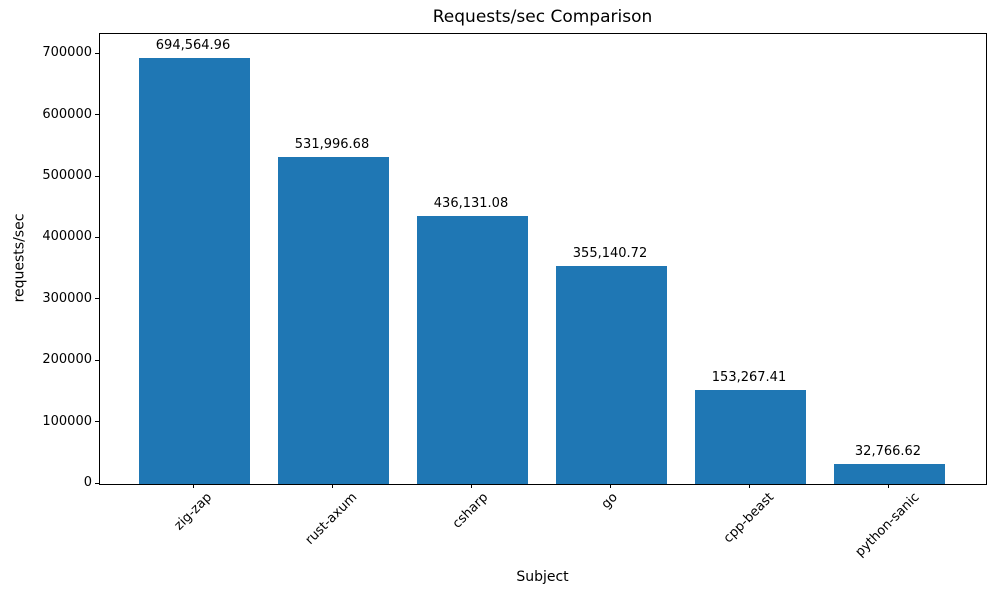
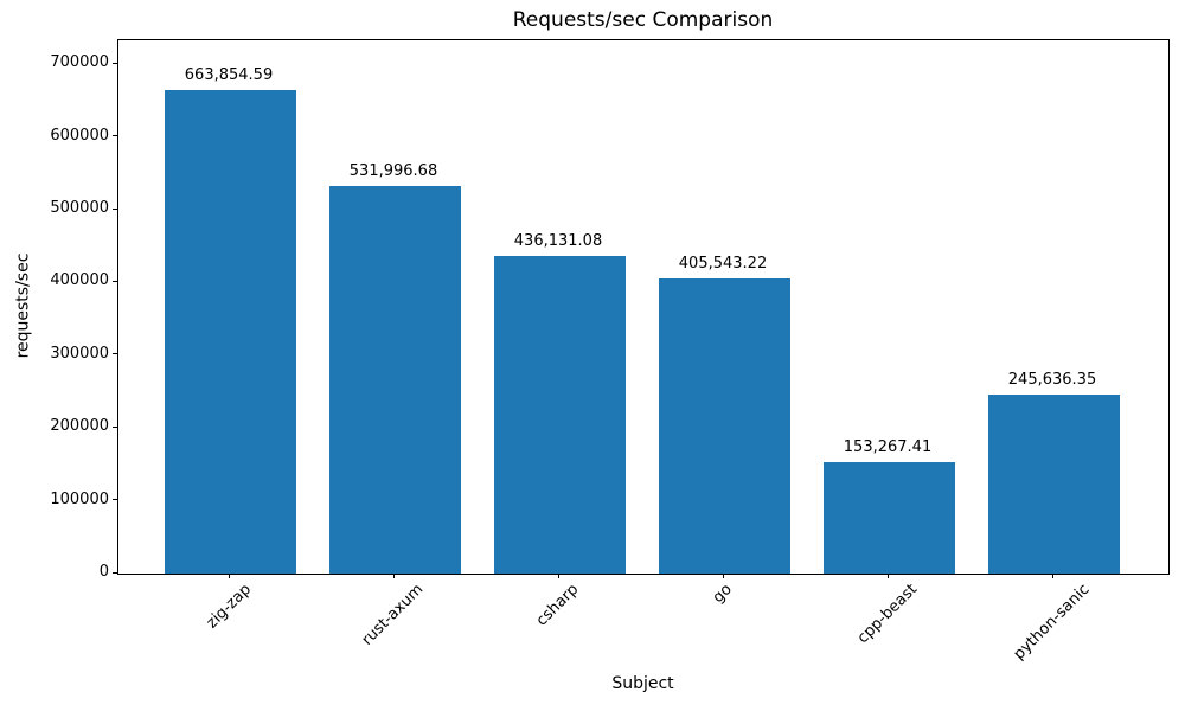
zig-zap: 694,564.96 -> 663,854.59
go: 355,140.72 -> 405,543.22
python-sanic: 32,766.62 -> 245,636.35
